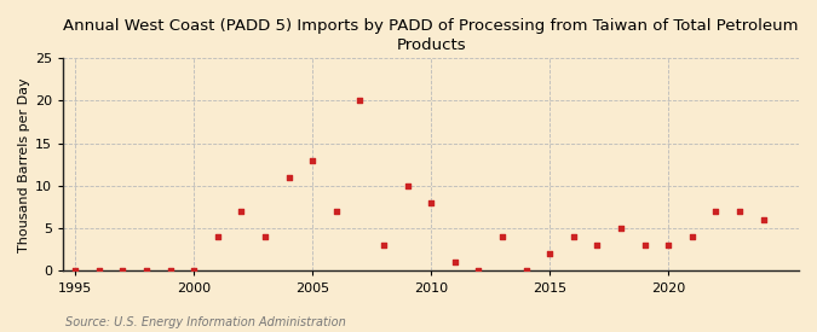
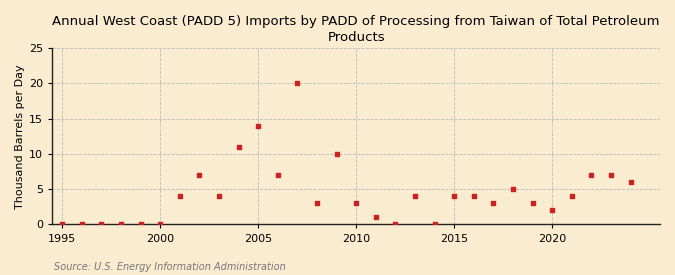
2005: 13 -> 14
2010: 8 -> 3
2015: 2 -> 4
2020: 3 -> 2
